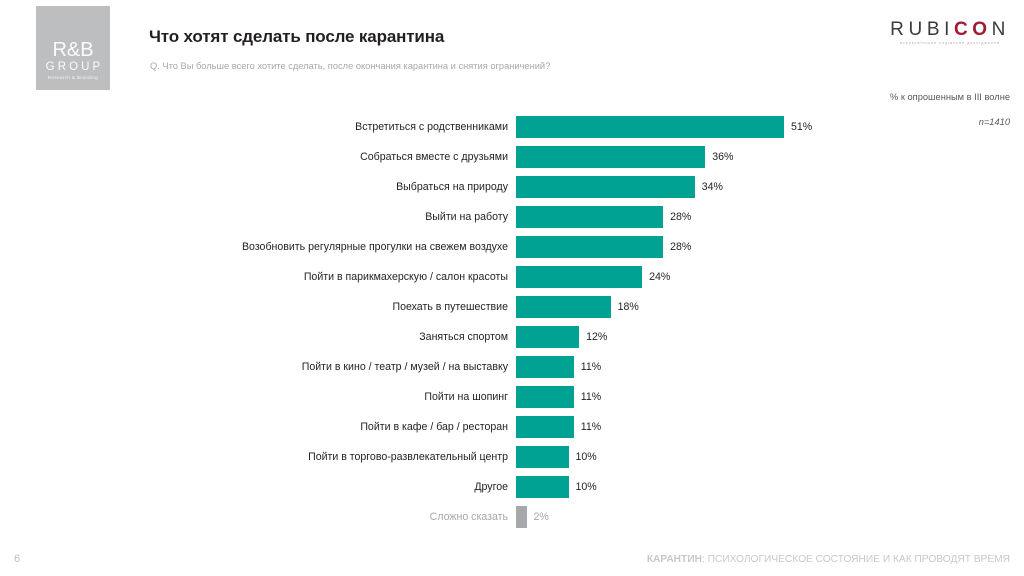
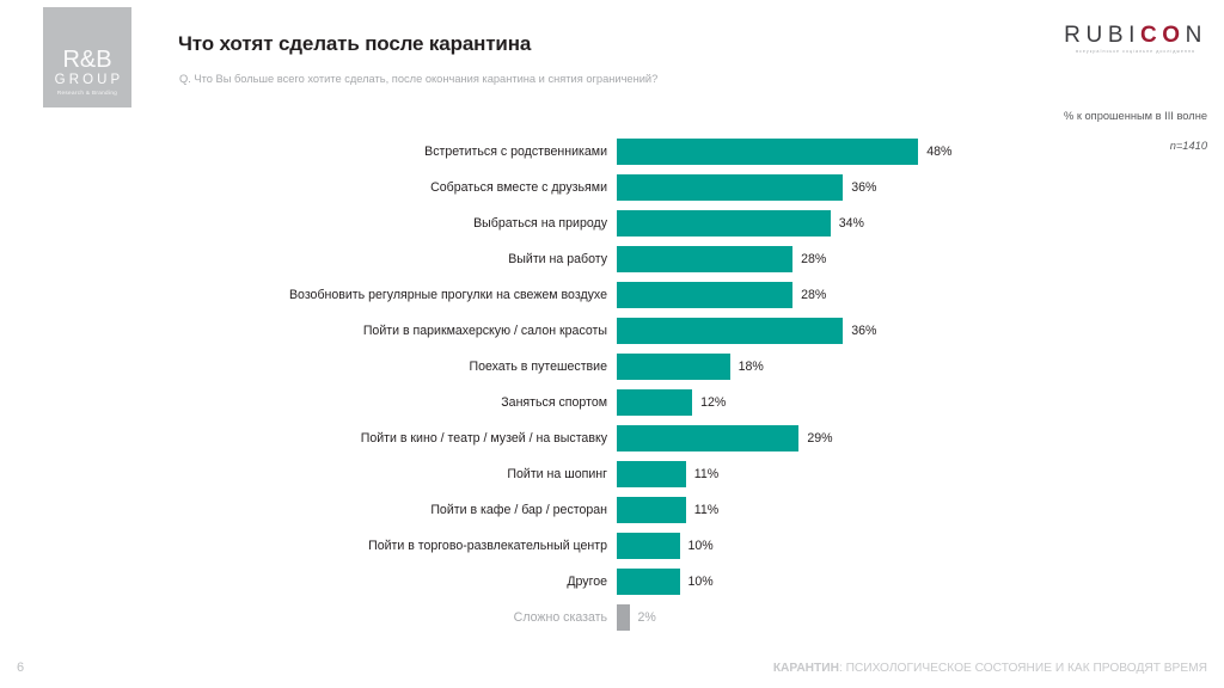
Встретиться с родственниками: 51% -> 48%
Пойти в парикмахерскую / салон красоты: 24% -> 36%
Пойти в кино / театр / музей / на выставку: 11% -> 29%
